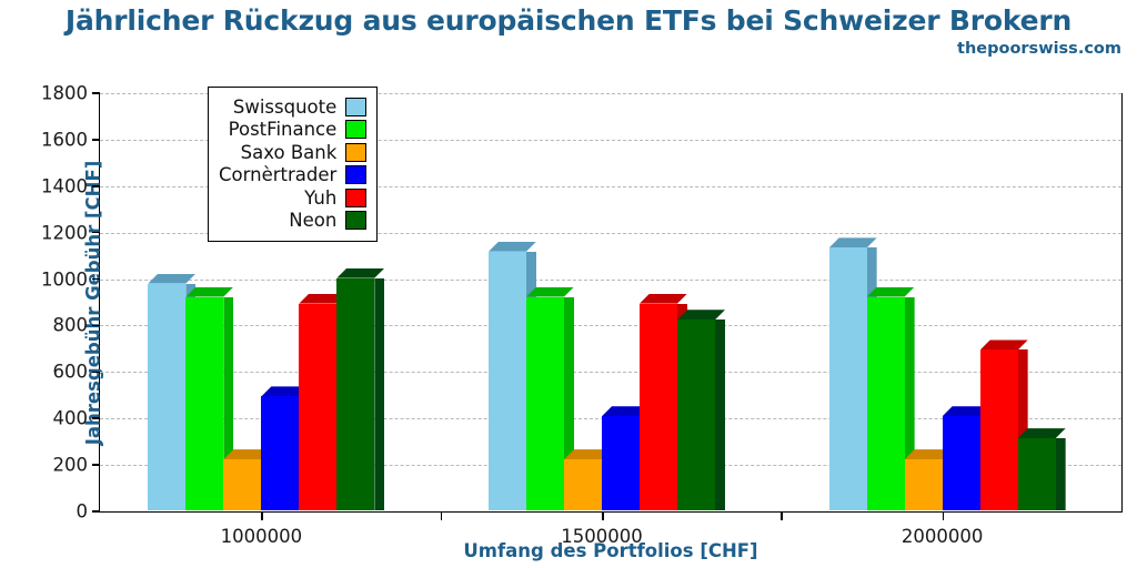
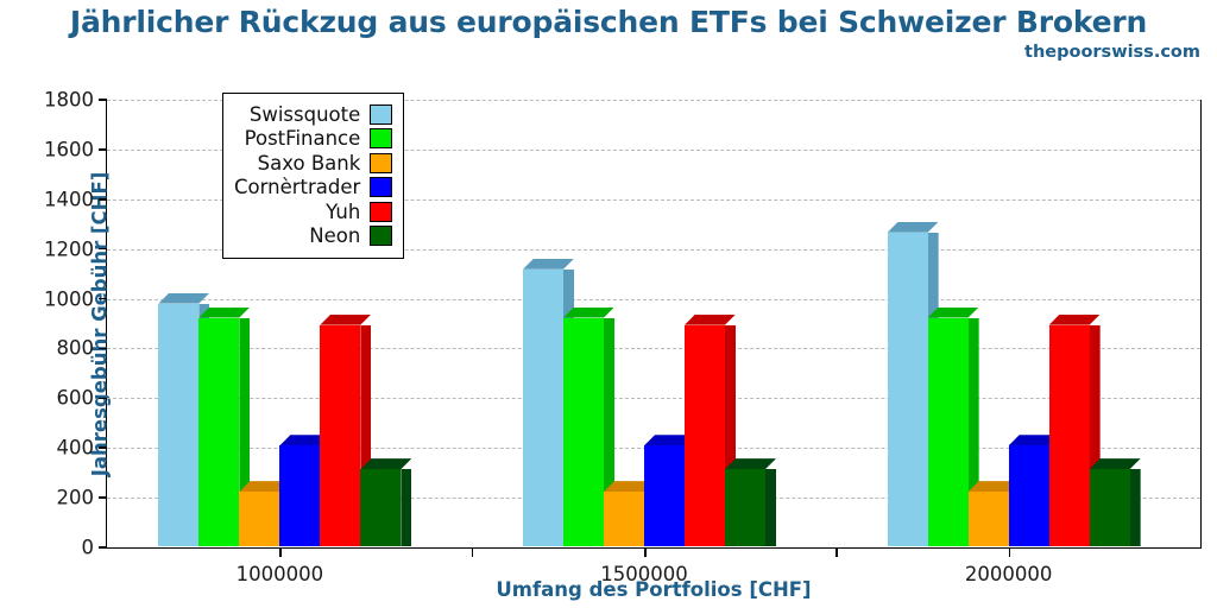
Cornèrtrader/1000000: 490 -> 400
Neon/1000000: 1000 -> 310
Neon/1500000: 820 -> 310
Swissquote/2000000: 1130 -> 1260
Yuh/2000000: 690 -> 890
